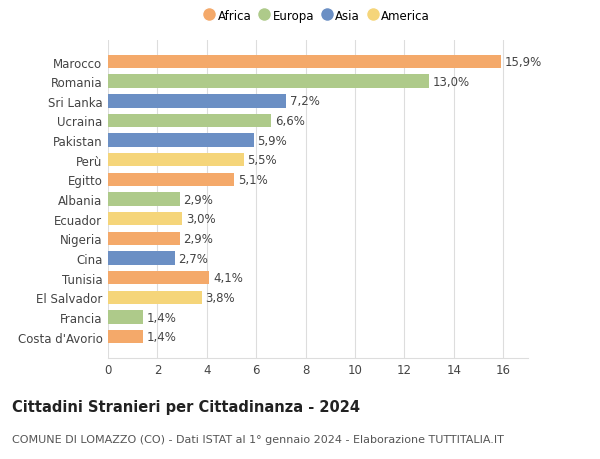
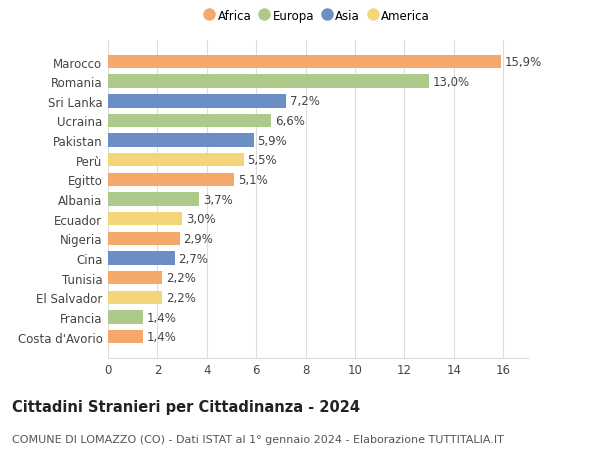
Albania: 2,9% -> 3,7%
Tunisia: 4,1% -> 2,2%
El Salvador: 3,8% -> 2,2%
